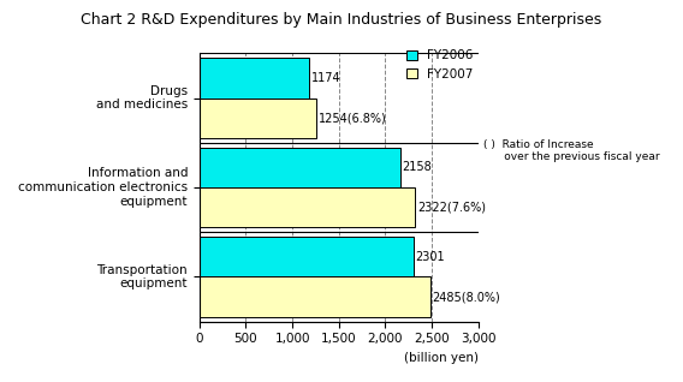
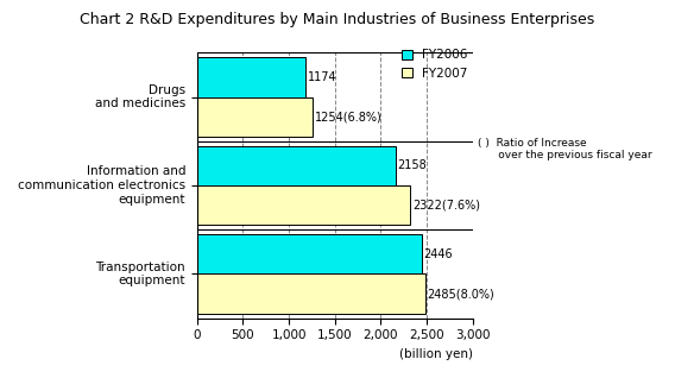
FY2006/Transportation equipment: 2301 -> 2446
